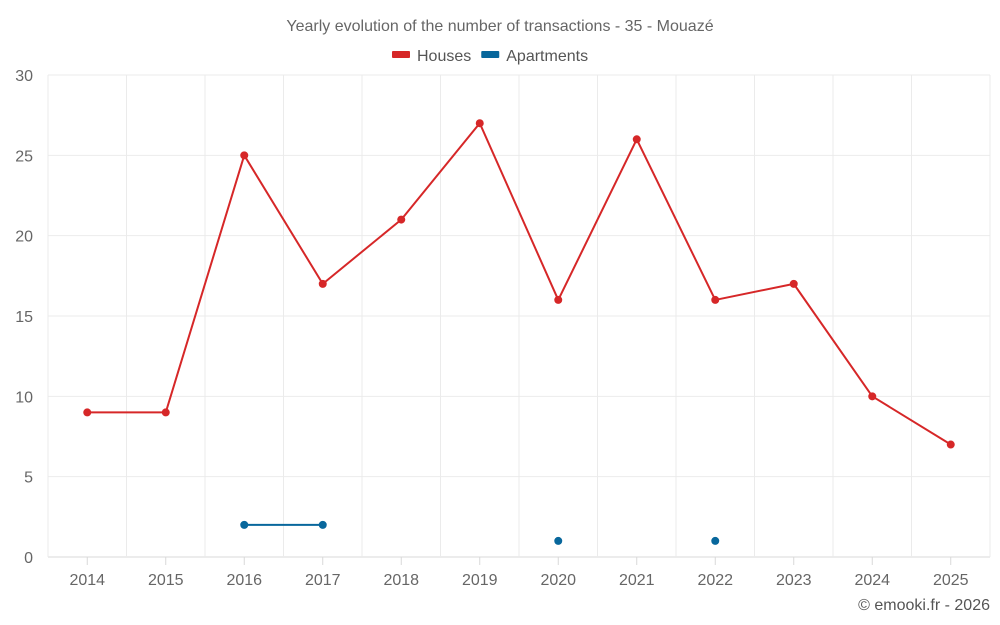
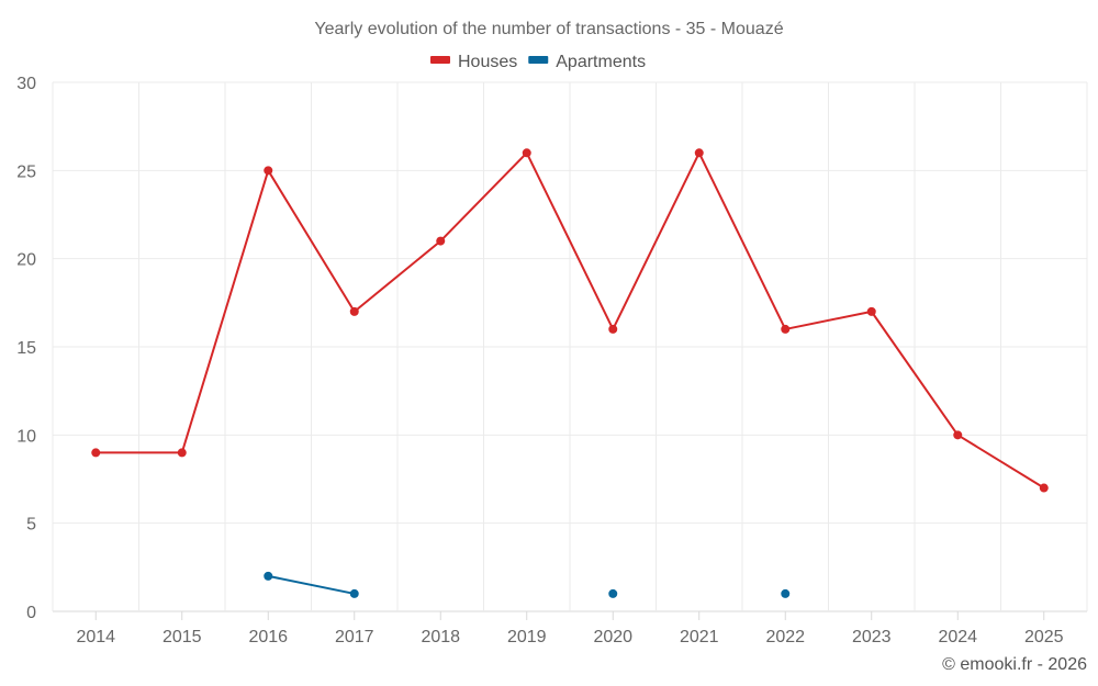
Apartments/2017: 2 -> 1
Houses/2019: 27 -> 26
